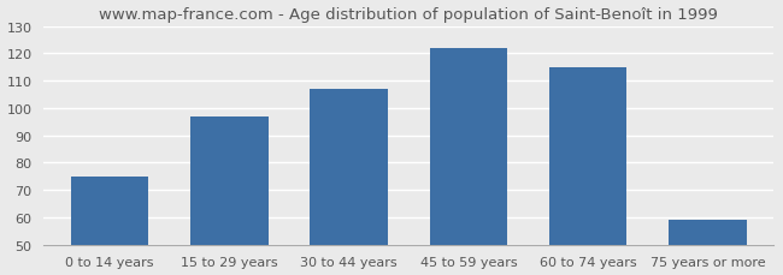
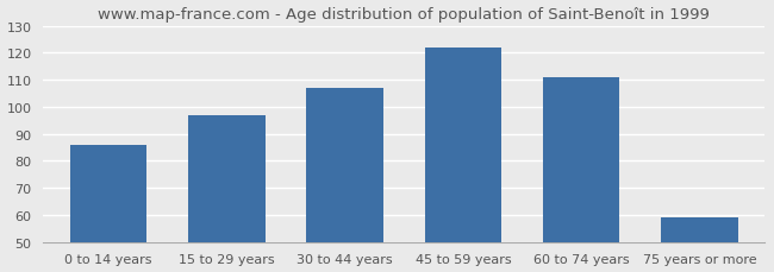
0 to 14 years: 75 -> 86
60 to 74 years: 115 -> 111
